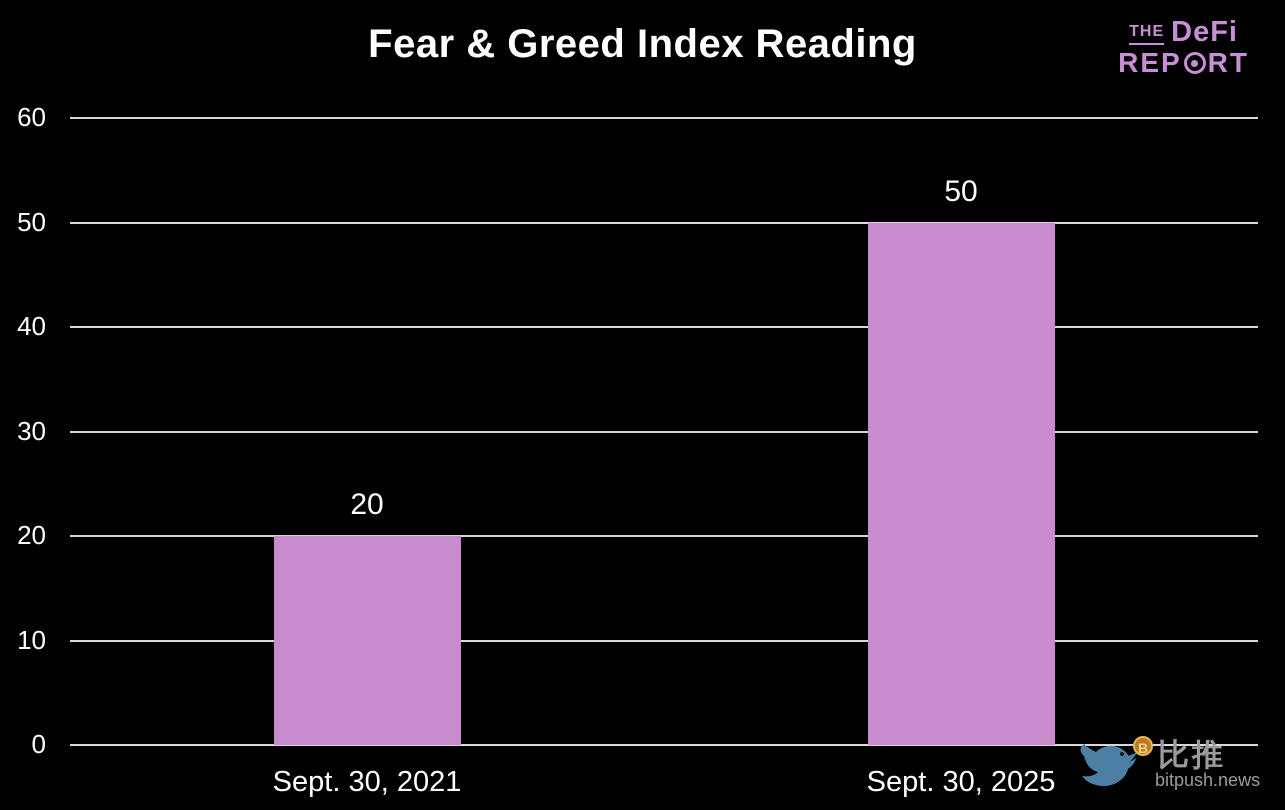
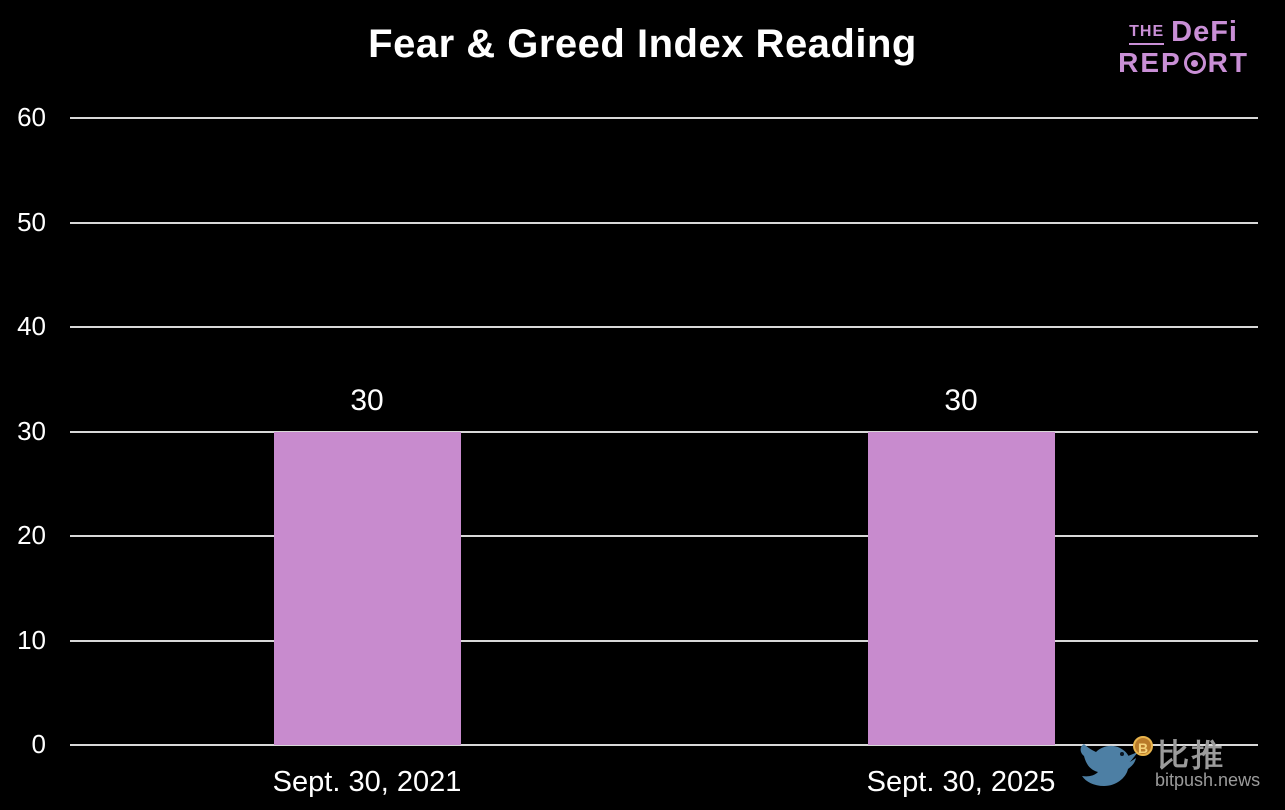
Sept. 30, 2021: 20 -> 30
Sept. 30, 2025: 50 -> 30
